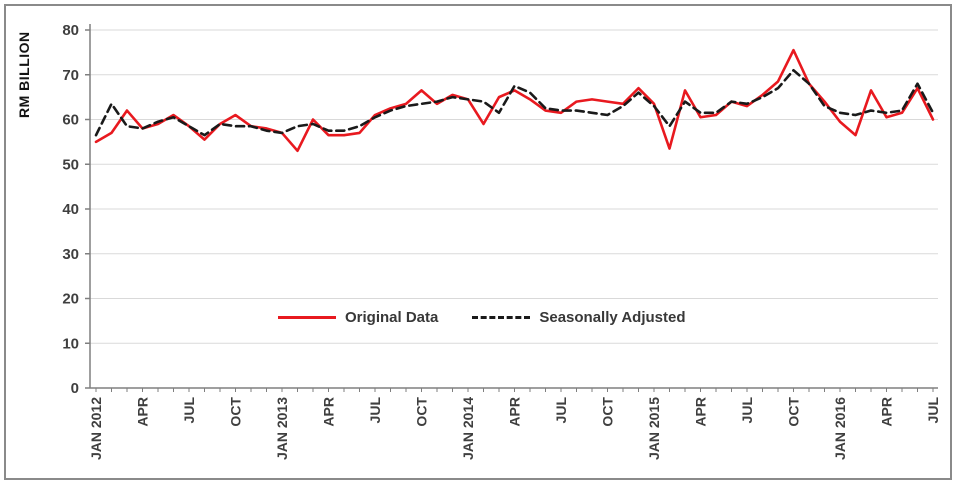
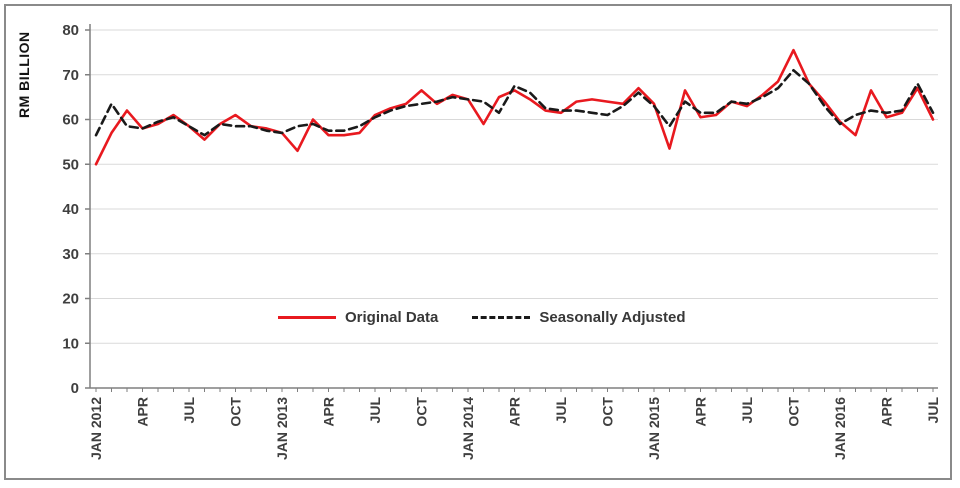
Original Data/JAN 2012: 55 -> 50
Seasonally Adjusted/JAN 2016: 62 -> 59
